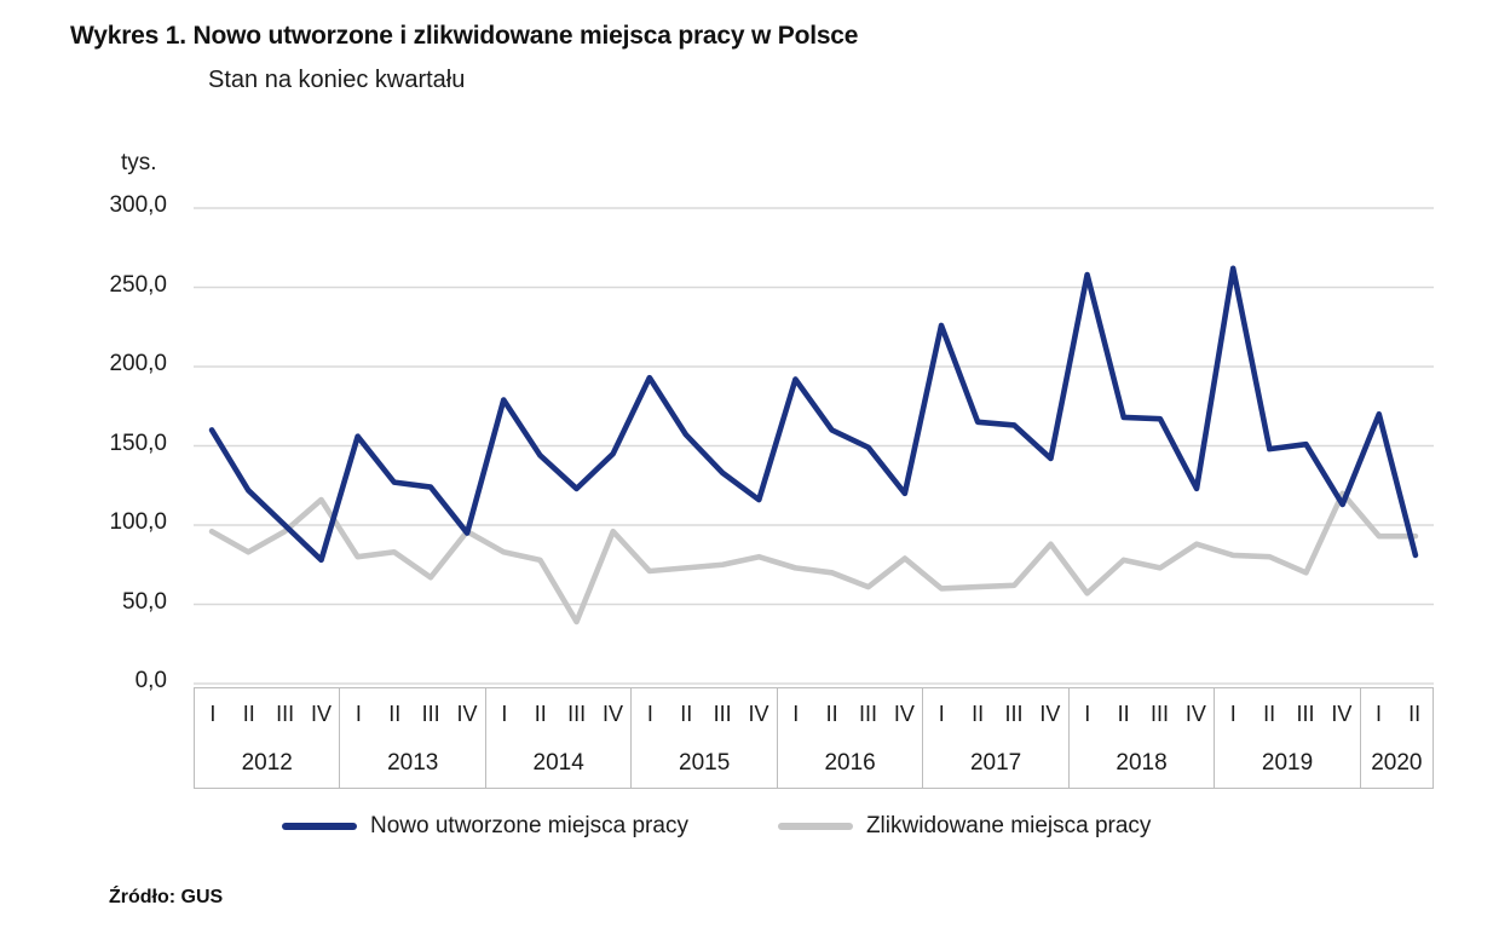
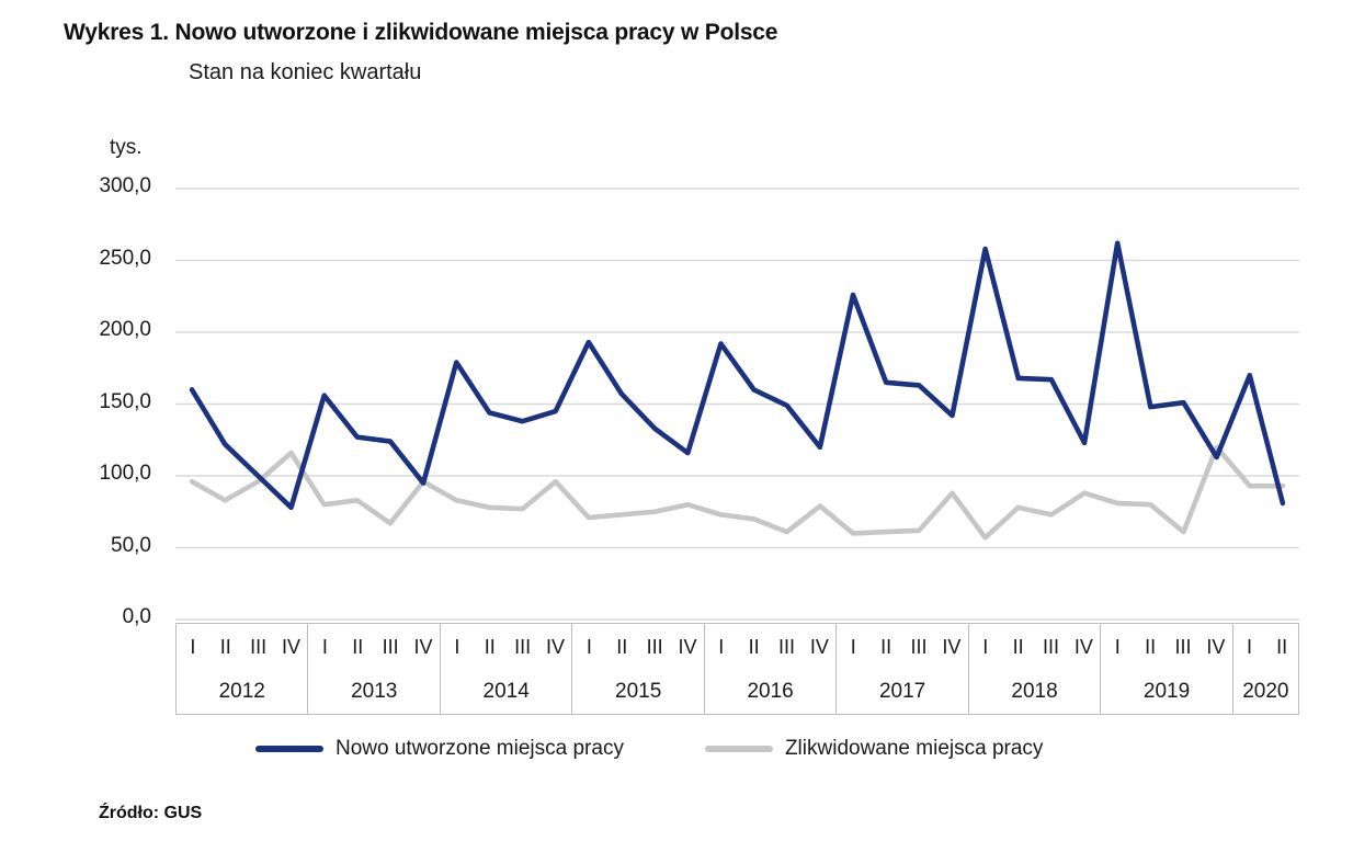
Nowo utworzone miejsca pracy/2014 III: 123 -> 138
Zlikwidowane miejsca pracy/2014 III: 39 -> 77
Zlikwidowane miejsca pracy/2019 III: 70 -> 61
